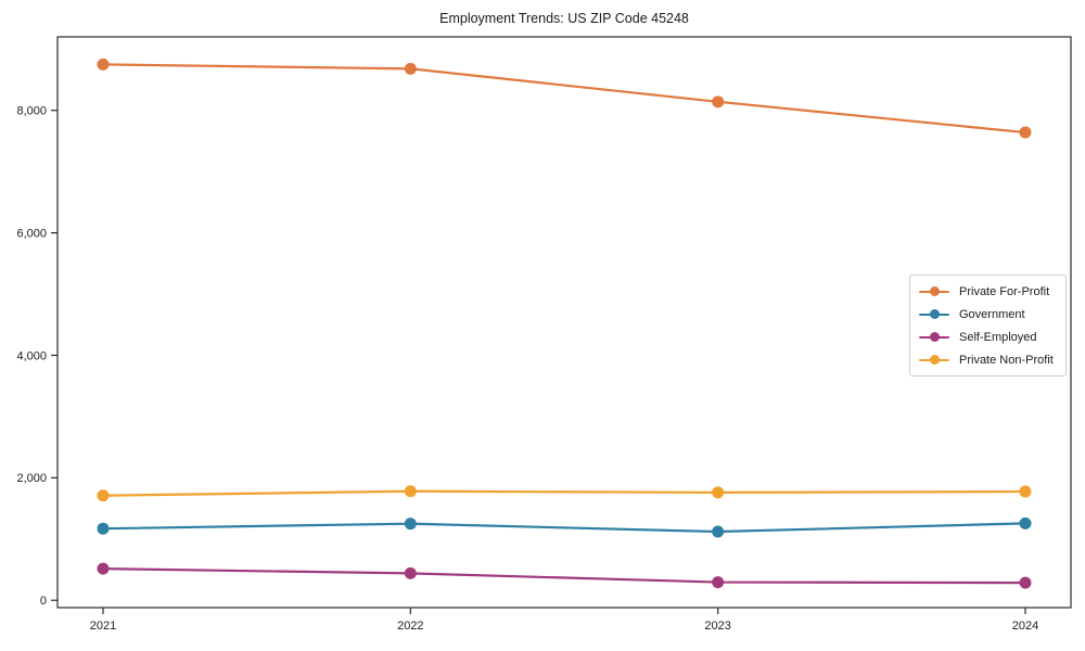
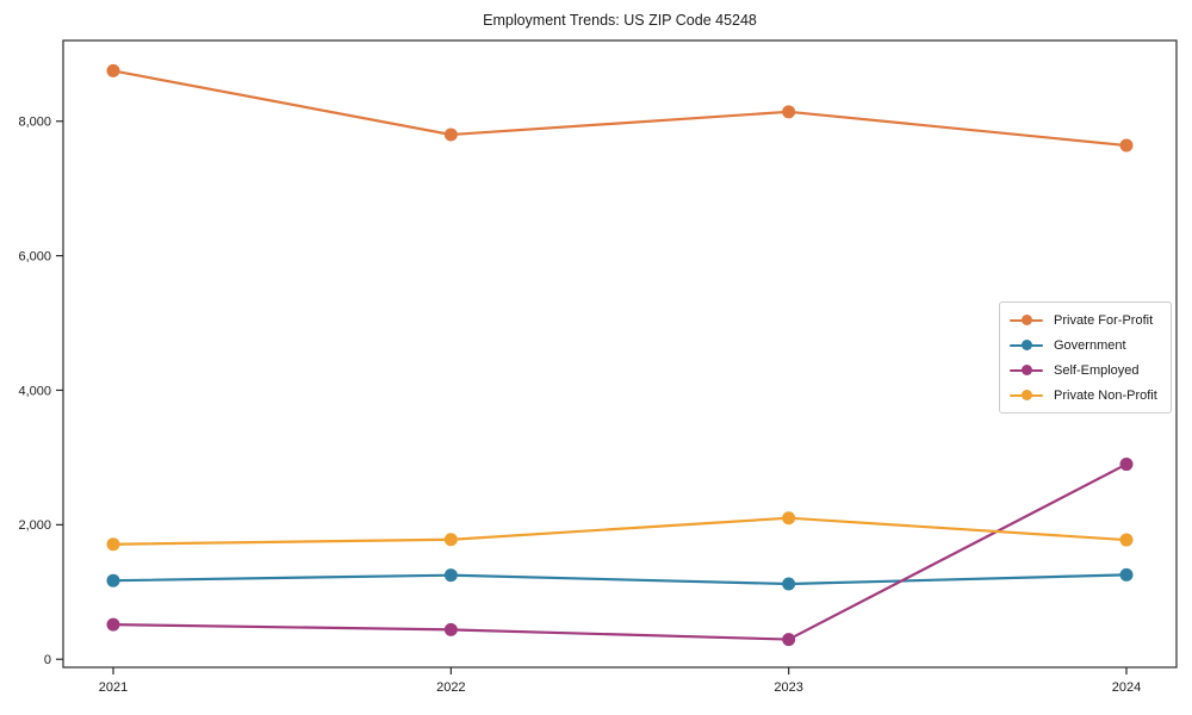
Private For-Profit/2022: 8700 -> 7800
Private Non-Profit/2023: 1800 -> 2100
Self-Employed/2024: 300 -> 2900
